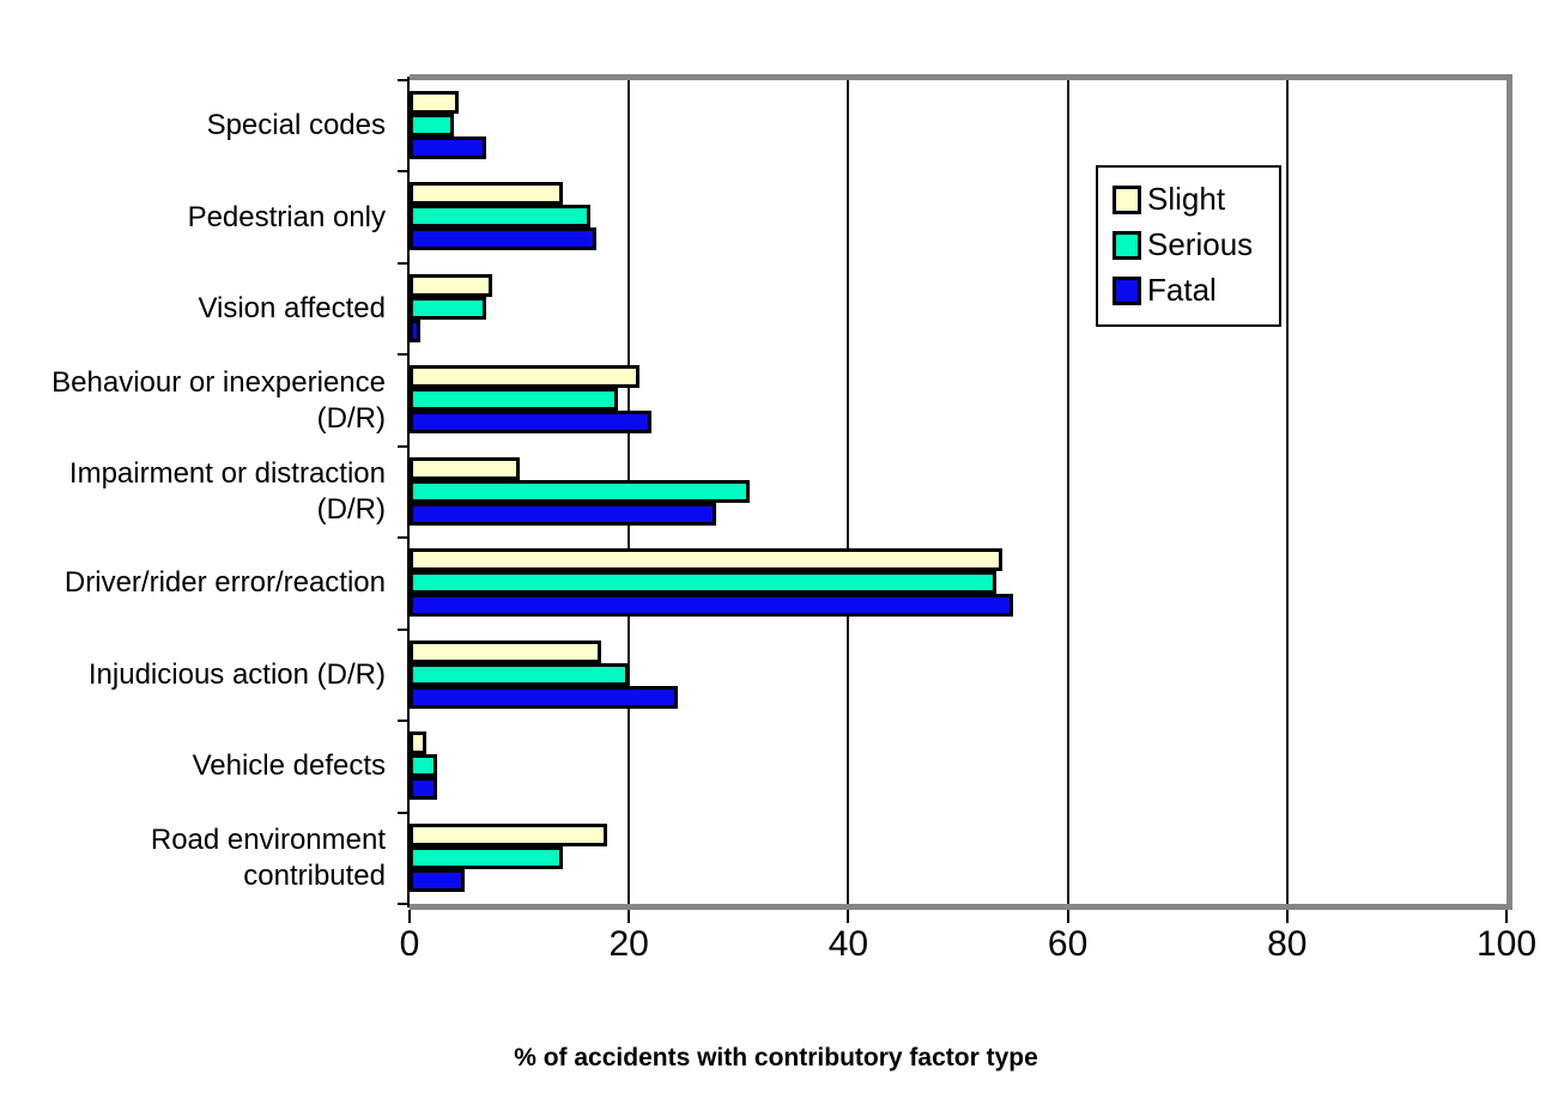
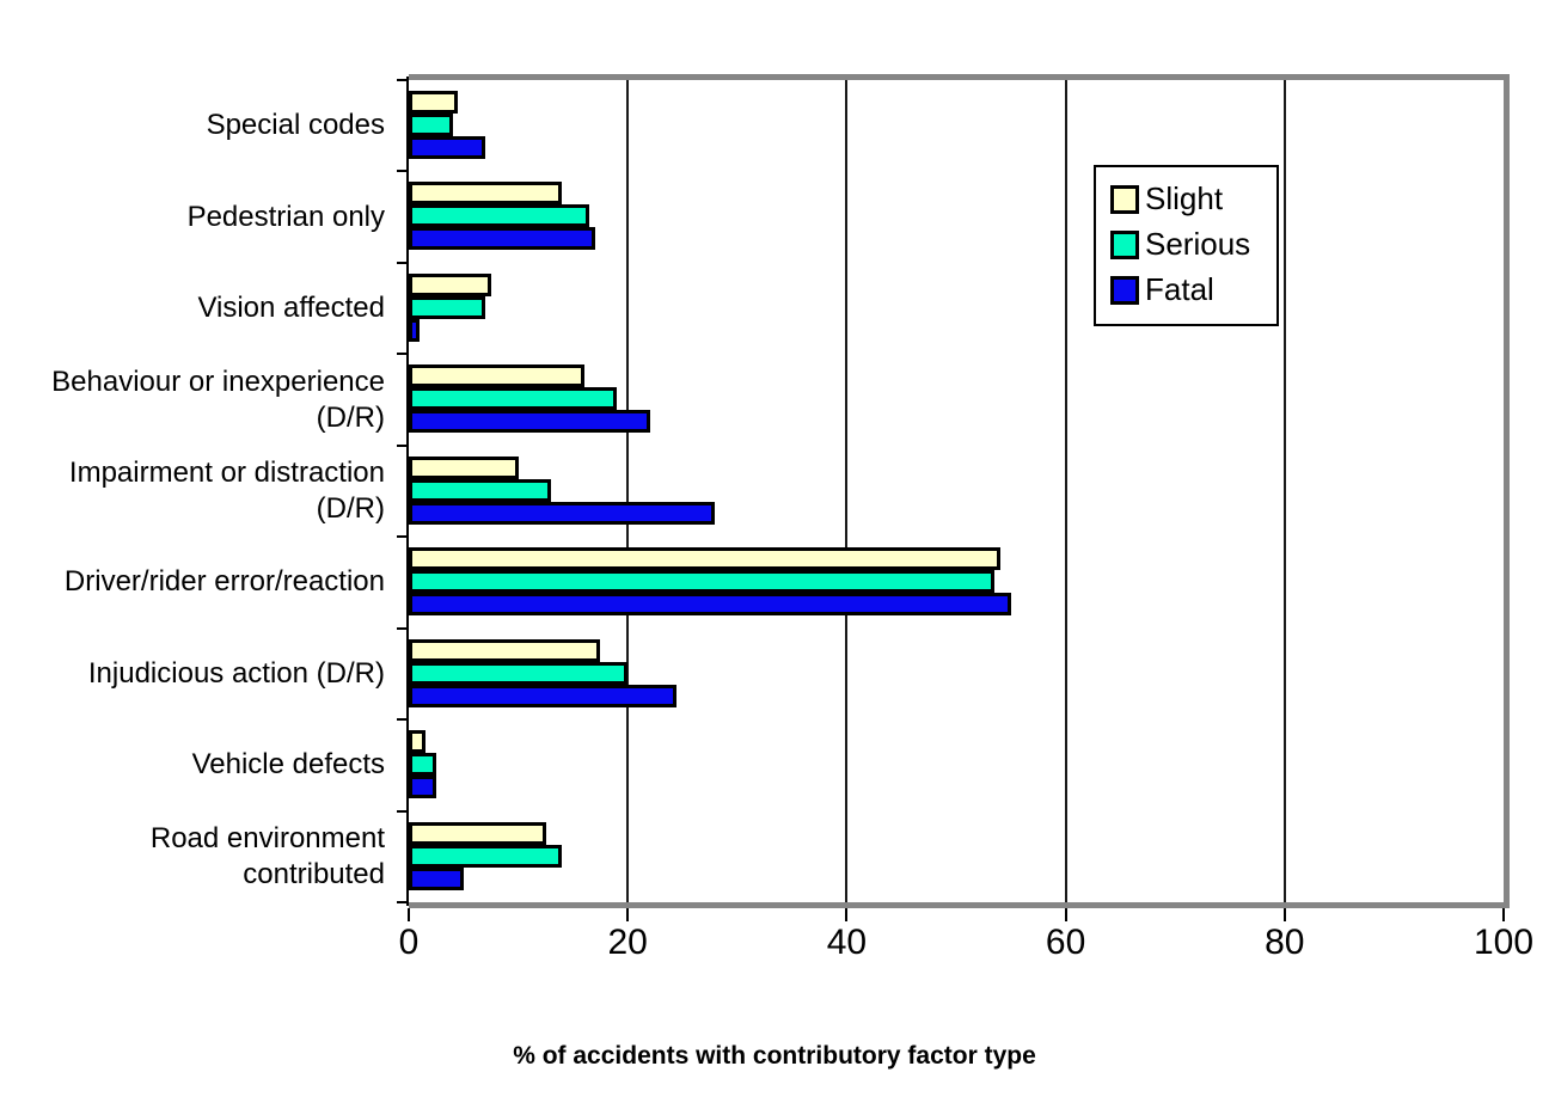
Slight/Behaviour or inexperience (D/R): 21 -> 16
Serious/Impairment or distraction (D/R): 31 -> 13
Slight/Road environment contributed: 18 -> 12
